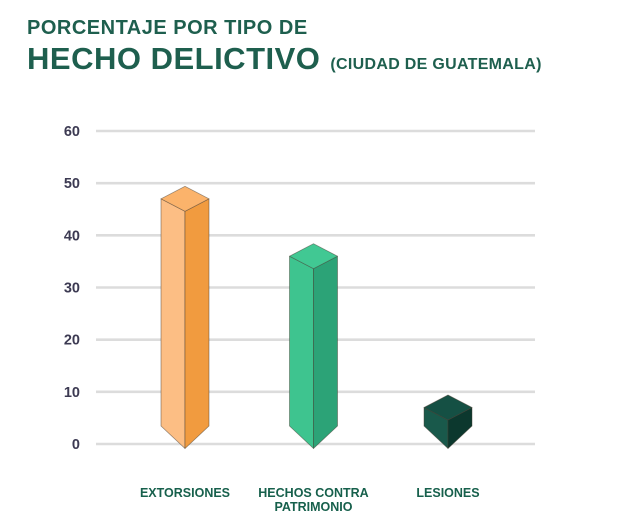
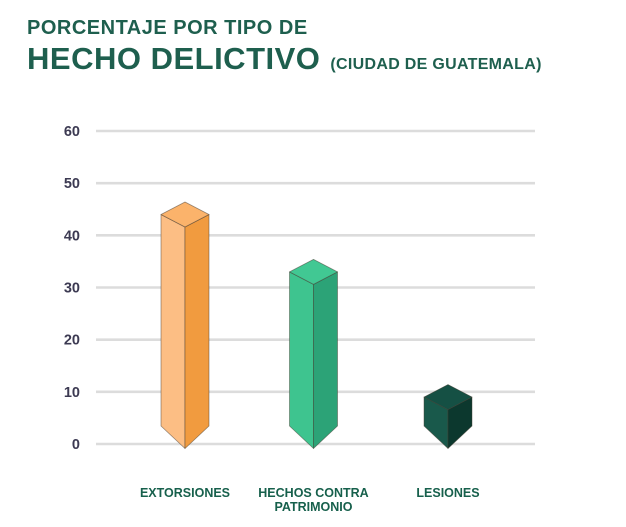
EXTORSIONES: 47 -> 44
HECHOS CONTRA PATRIMONIO: 36 -> 33
LESIONES: 7 -> 9
